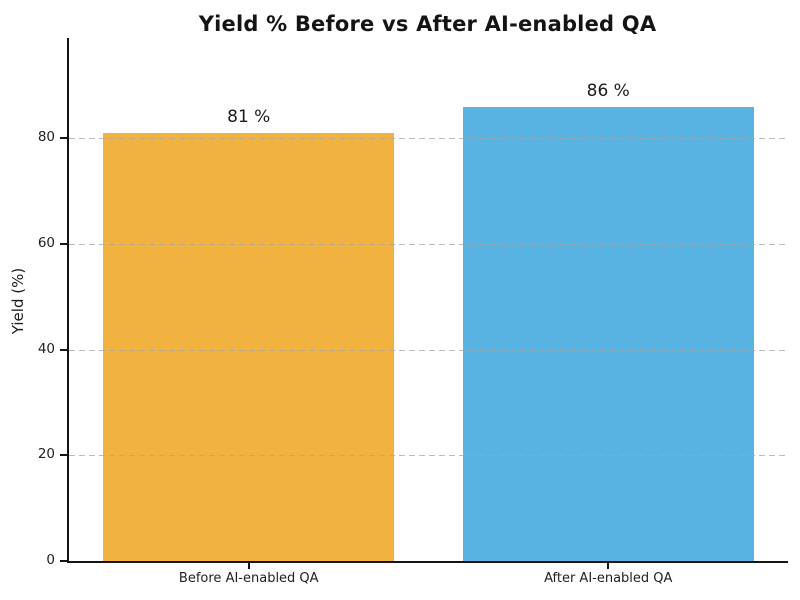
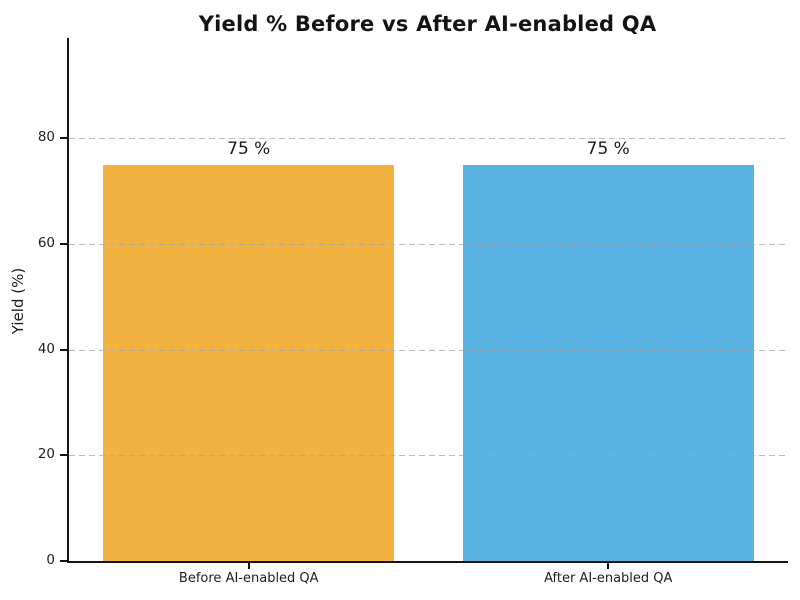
Before AI-enabled QA: 81 -> 75
After AI-enabled QA: 86 -> 75
